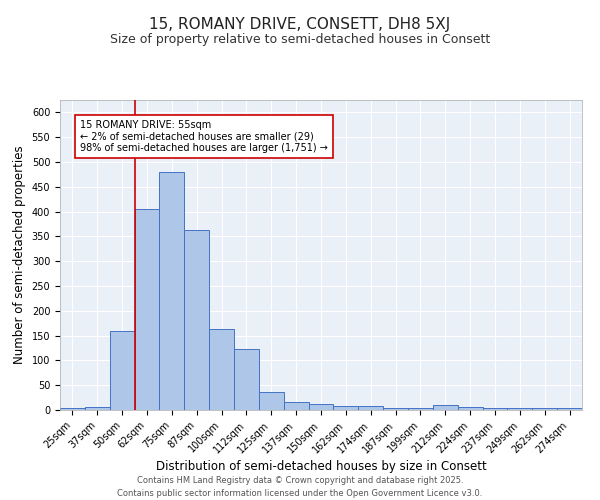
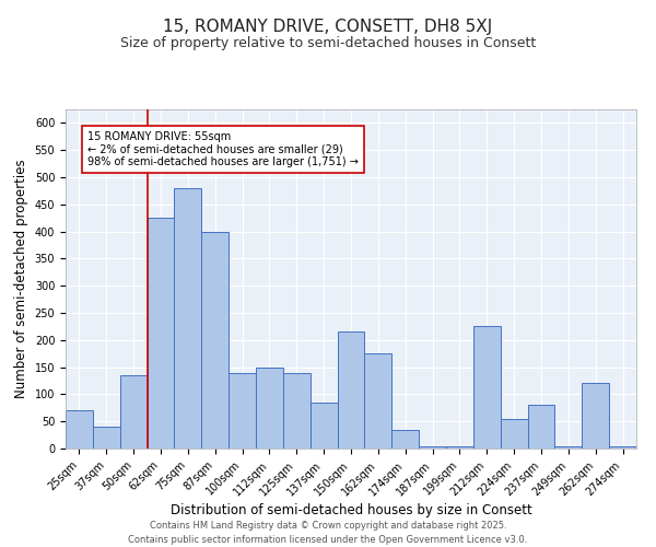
25sqm: 5 -> 70
37sqm: 7 -> 40
50sqm: 160 -> 135
62sqm: 405 -> 425
87sqm: 362 -> 400
100sqm: 163 -> 140
112sqm: 123 -> 150
125sqm: 36 -> 140
137sqm: 17 -> 85
150sqm: 13 -> 215
162sqm: 9 -> 175
174sqm: 8 -> 35
212sqm: 10 -> 225
224sqm: 7 -> 55
237sqm: 5 -> 80
262sqm: 5 -> 120
